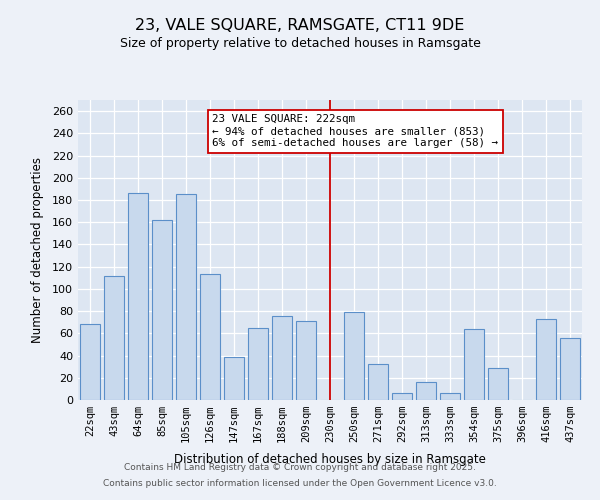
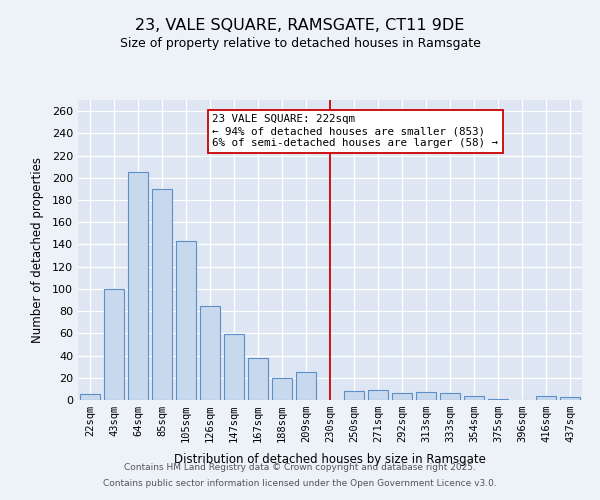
22sqm: 68 -> 5
43sqm: 112 -> 100
64sqm: 186 -> 205
85sqm: 162 -> 190
105sqm: 185 -> 143
126sqm: 113 -> 85
147sqm: 39 -> 59
167sqm: 65 -> 38
188sqm: 76 -> 20
209sqm: 71 -> 25
250sqm: 79 -> 8
271sqm: 32 -> 9
313sqm: 16 -> 7
354sqm: 64 -> 4
375sqm: 29 -> 1
416sqm: 73 -> 4
437sqm: 56 -> 3
